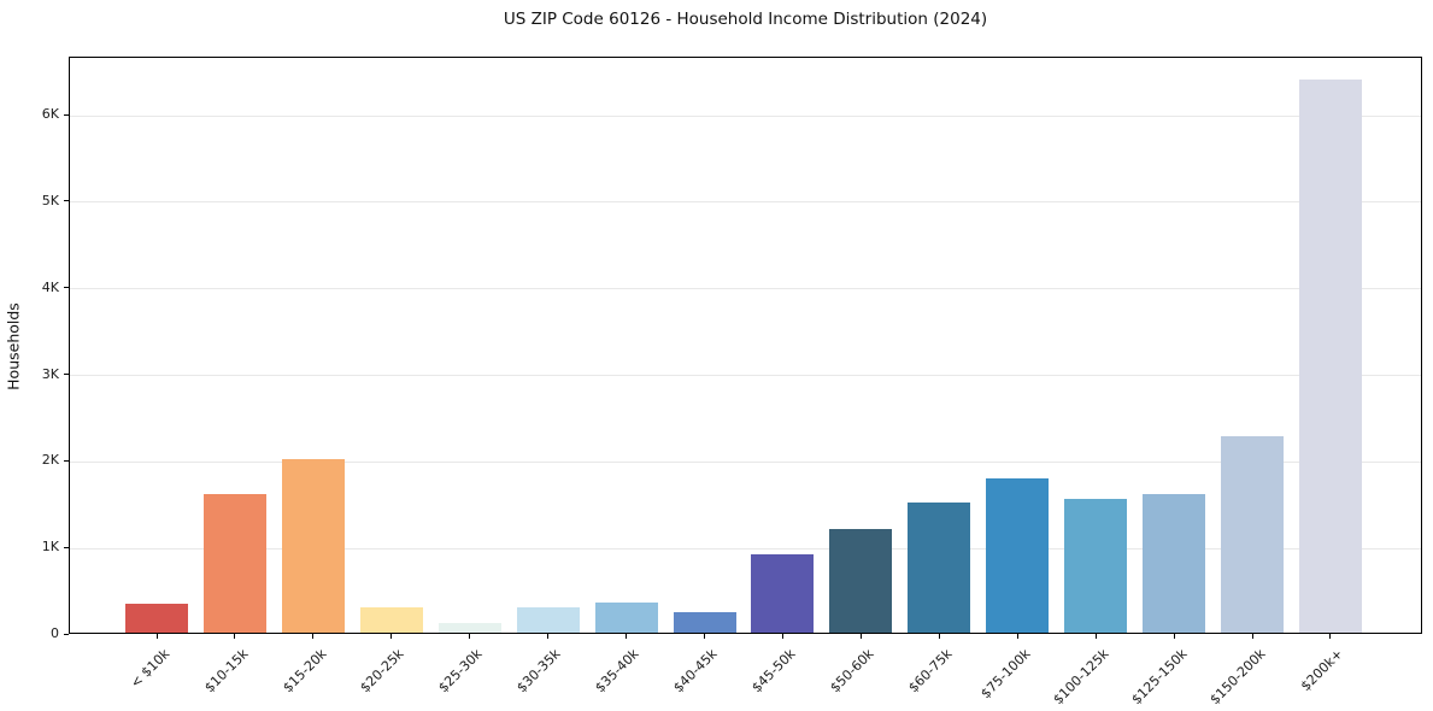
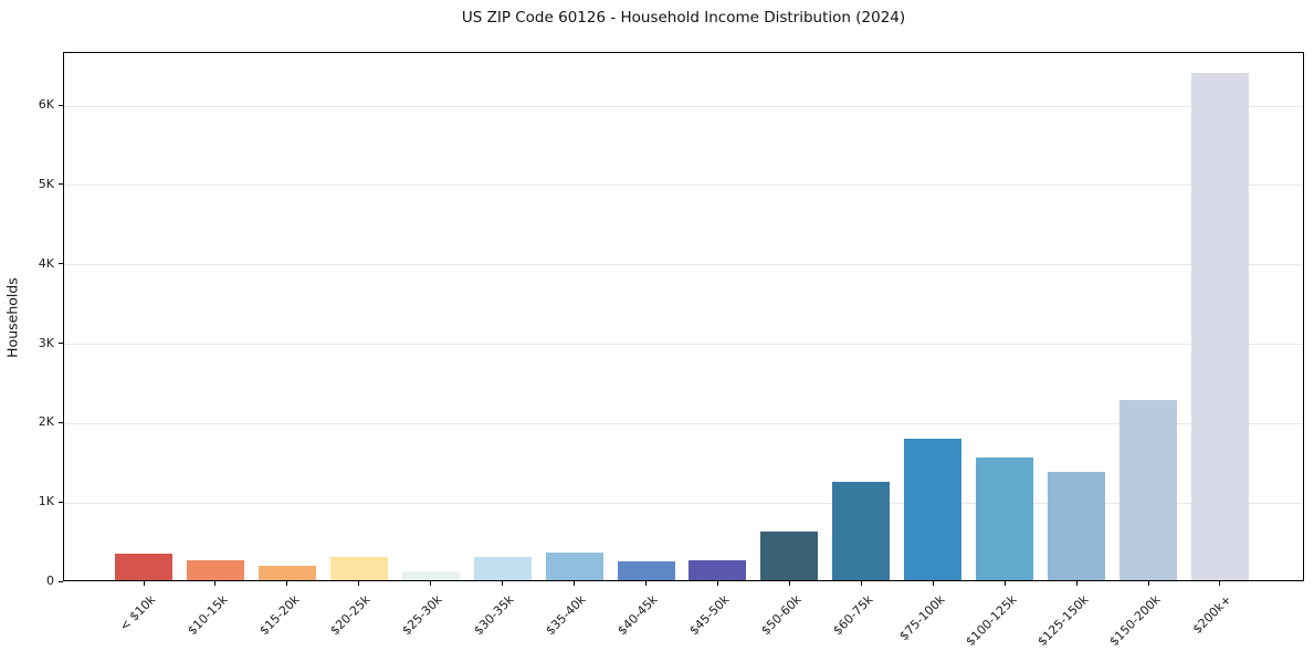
$10-15k: 1.6K -> 0.2K
$15-20k: 2.0K -> 0.2K
$45-50k: 0.9K -> 0.2K
$50-60k: 1.2K -> 0.6K
$60-75k: 1.5K -> 1.2K
$125-150k: 1.6K -> 1.4K
